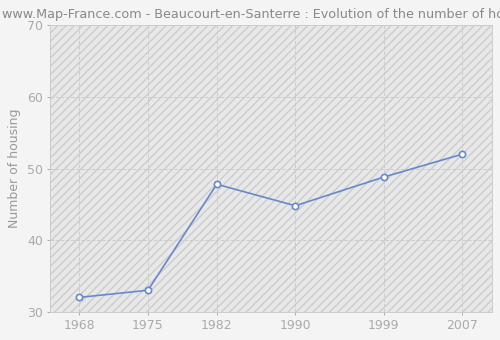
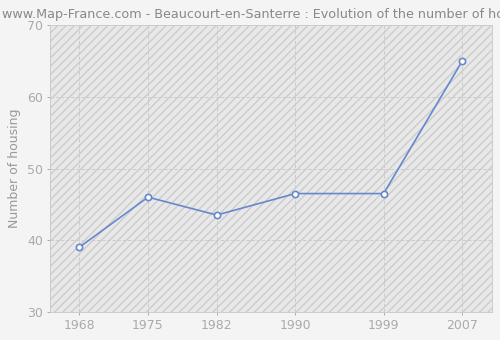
1968: 32.0 -> 39.0
1975: 33.0 -> 46.0
1982: 47.8 -> 43.5
1990: 44.8 -> 46.5
1999: 48.8 -> 46.5
2007: 52.0 -> 65.0
